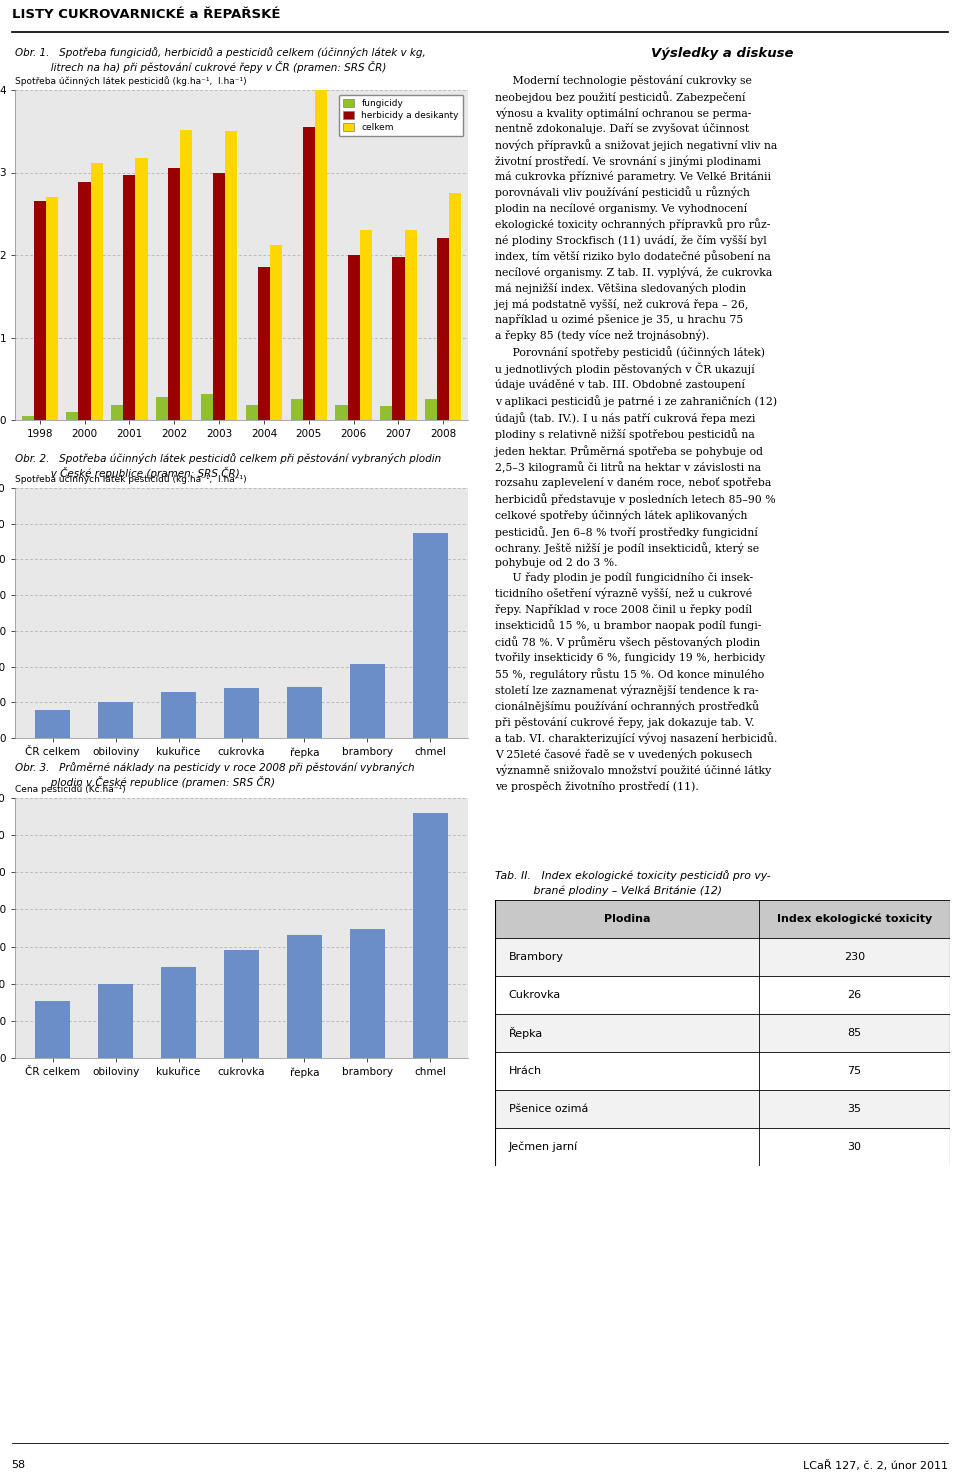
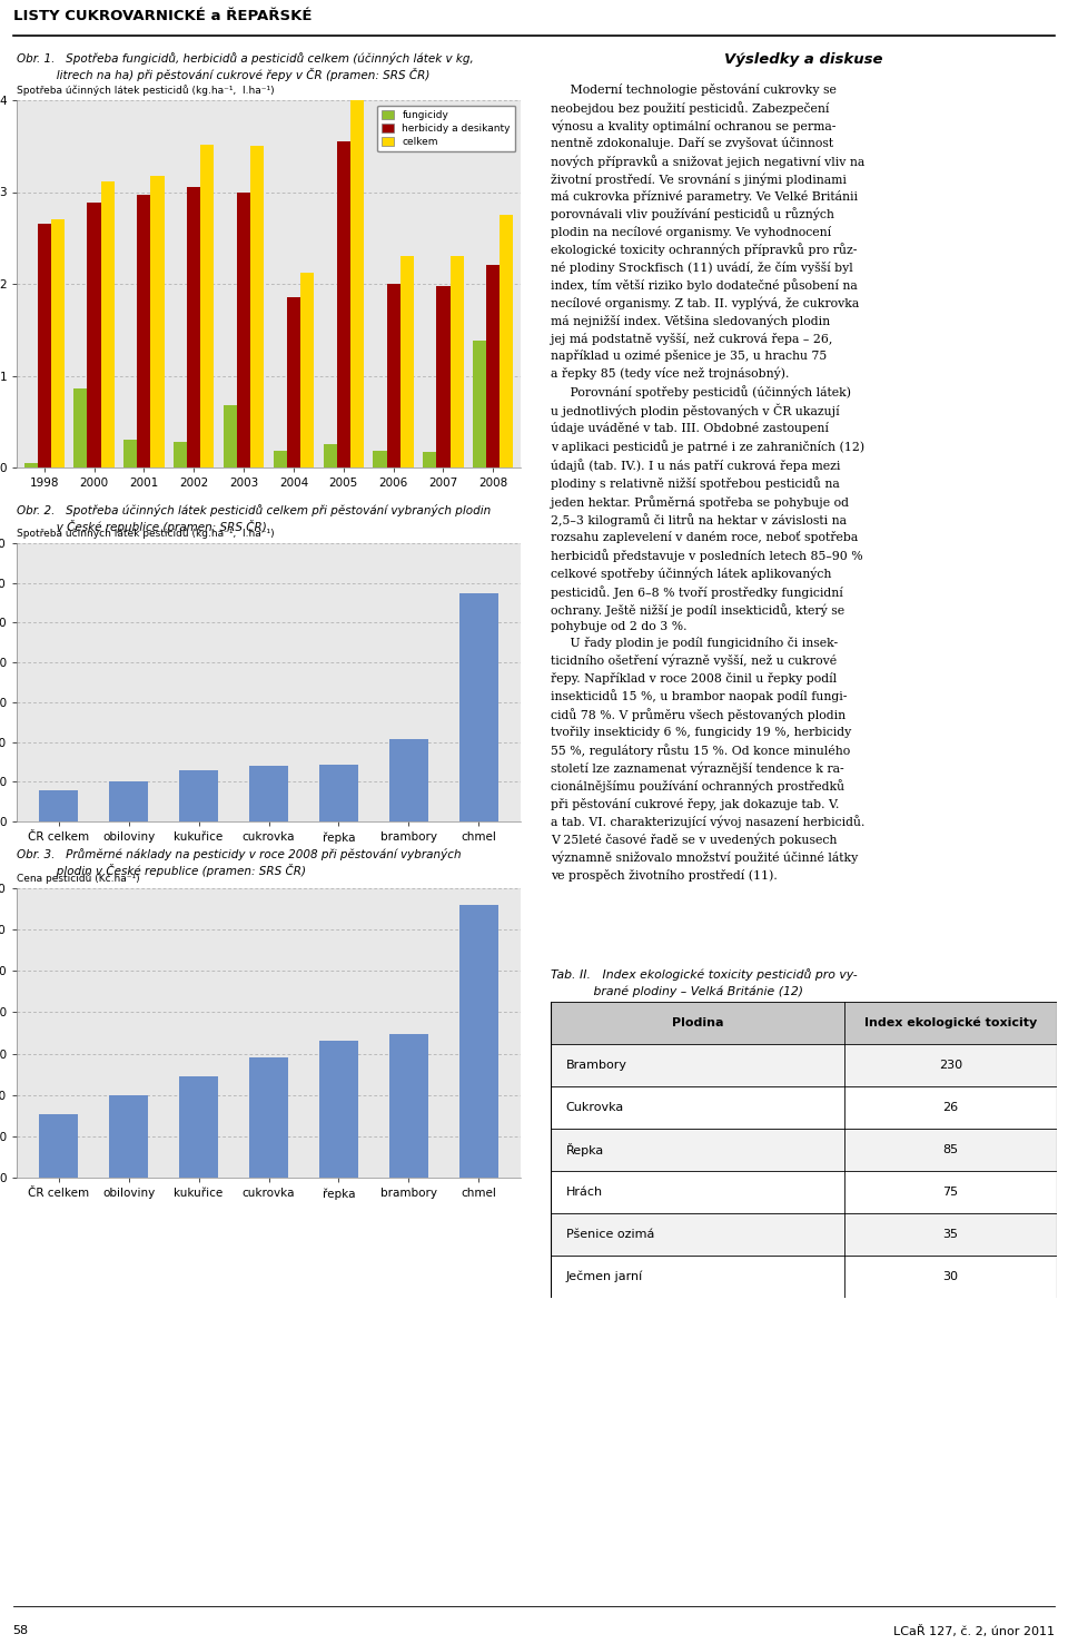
fungicidy/2000: 0.10 -> 0.86
fungicidy/2001: 0.18 -> 0.30
fungicidy/2003: 0.32 -> 0.68
fungicidy/2008: 0.25 -> 1.38
